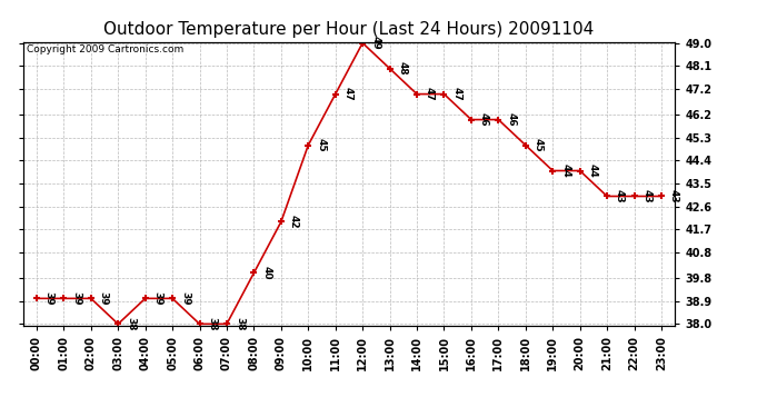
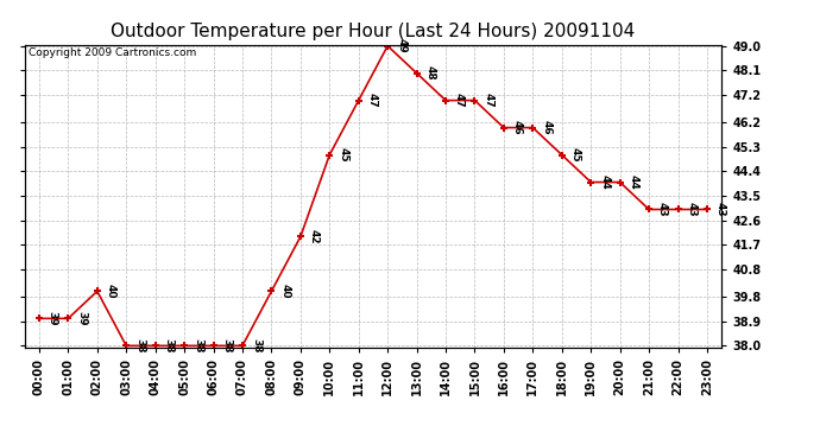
02:00: 39 -> 40
04:00: 39 -> 38
05:00: 39 -> 38
